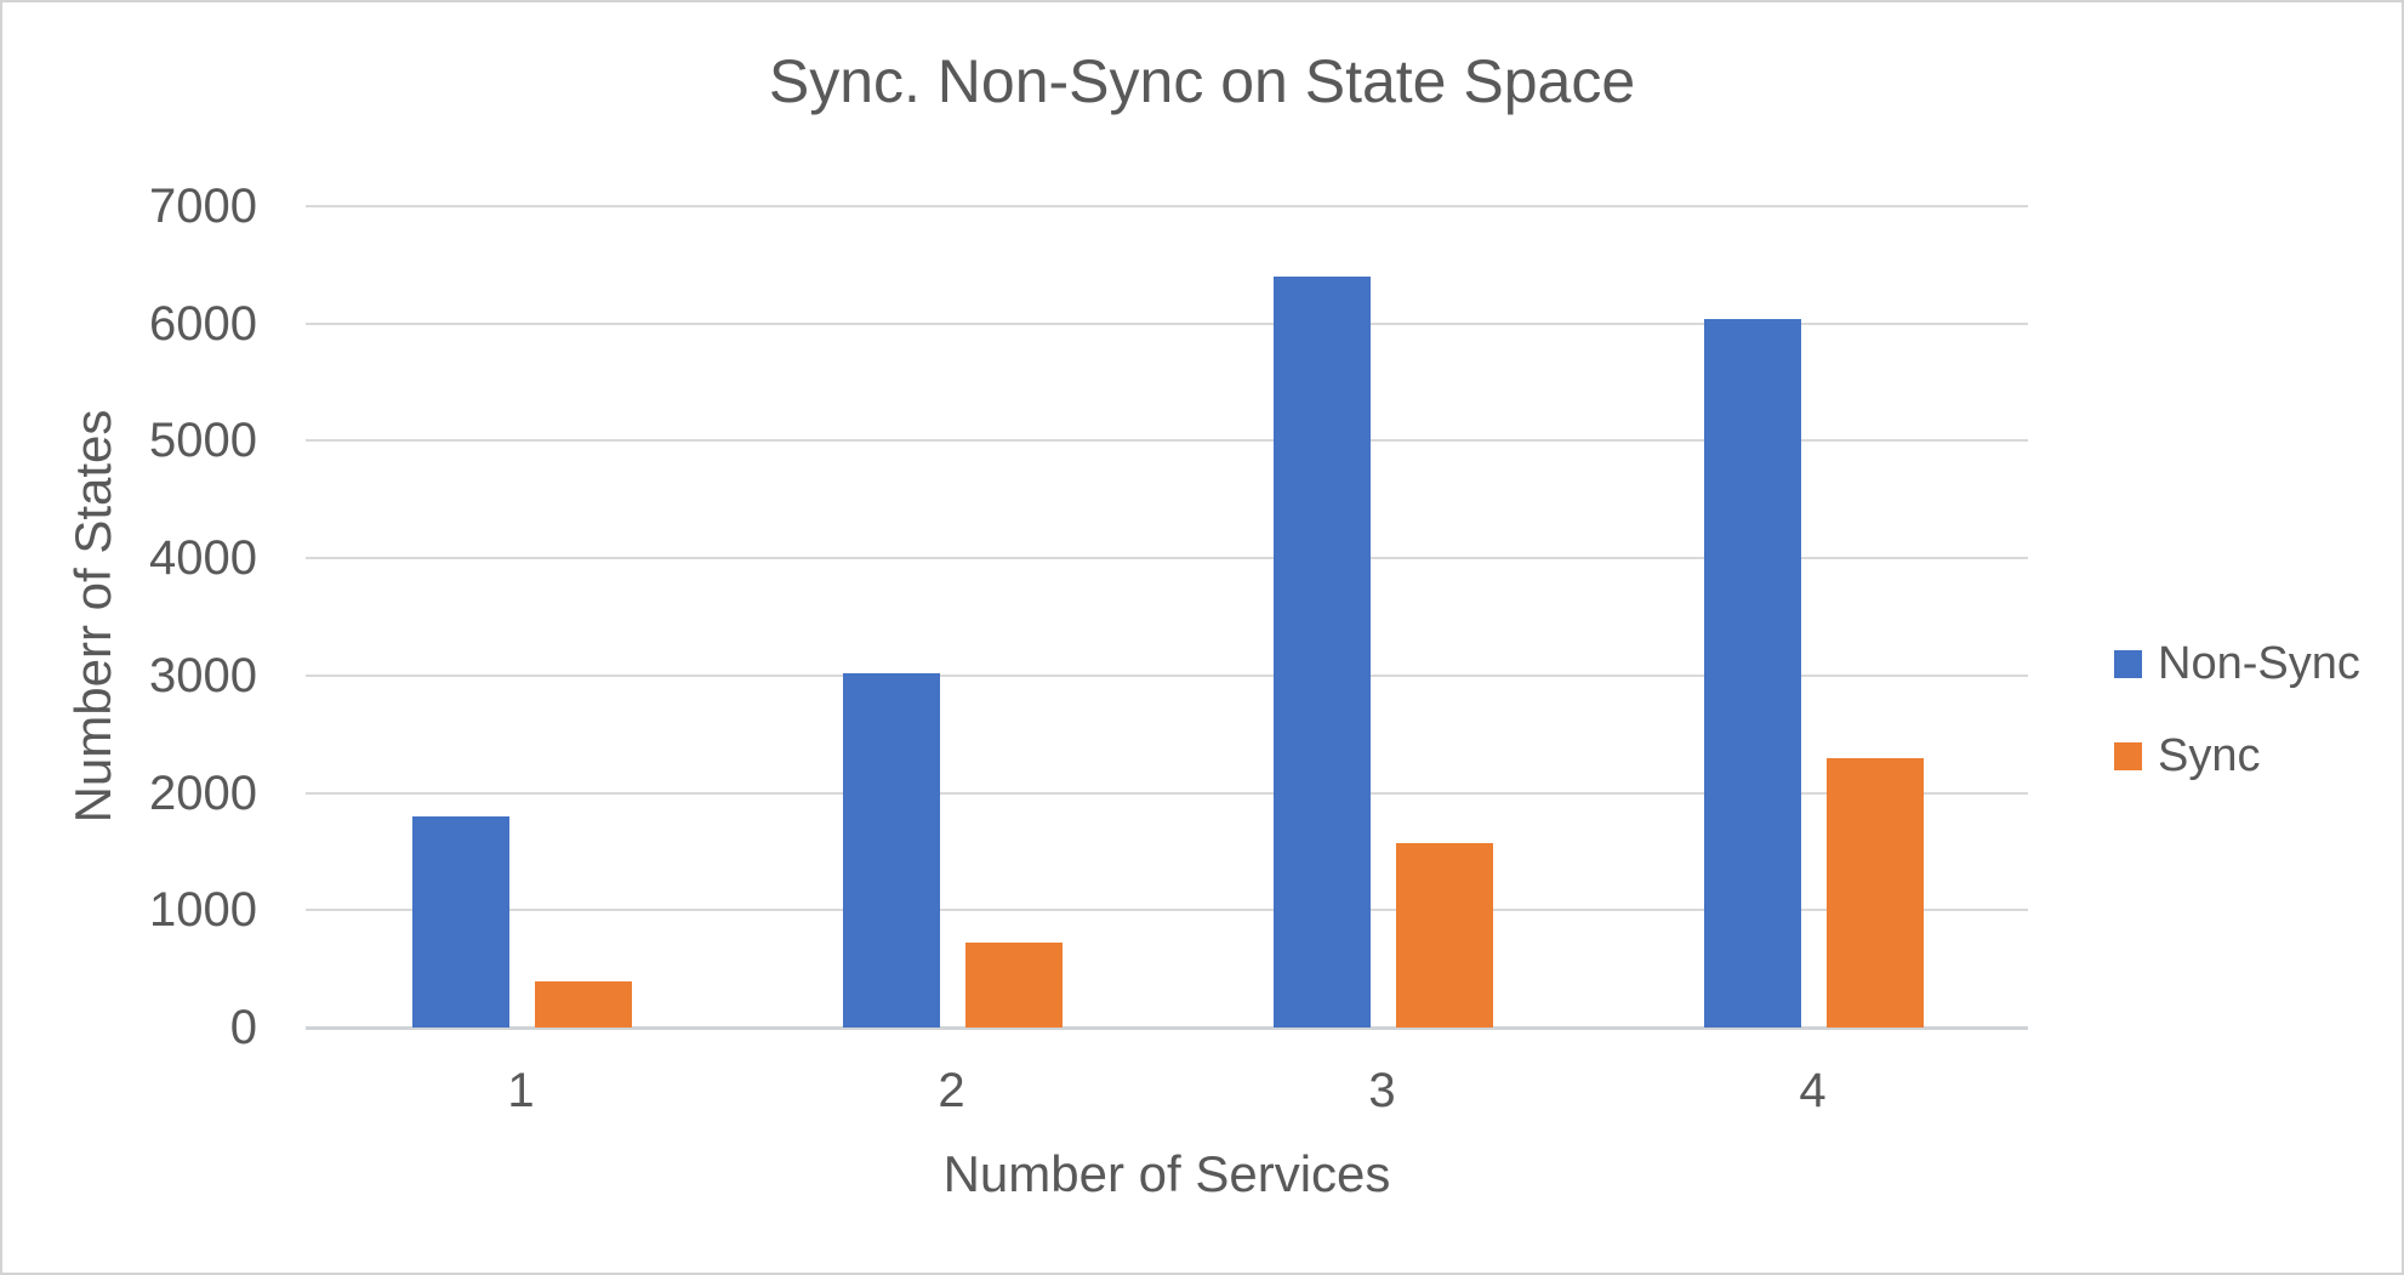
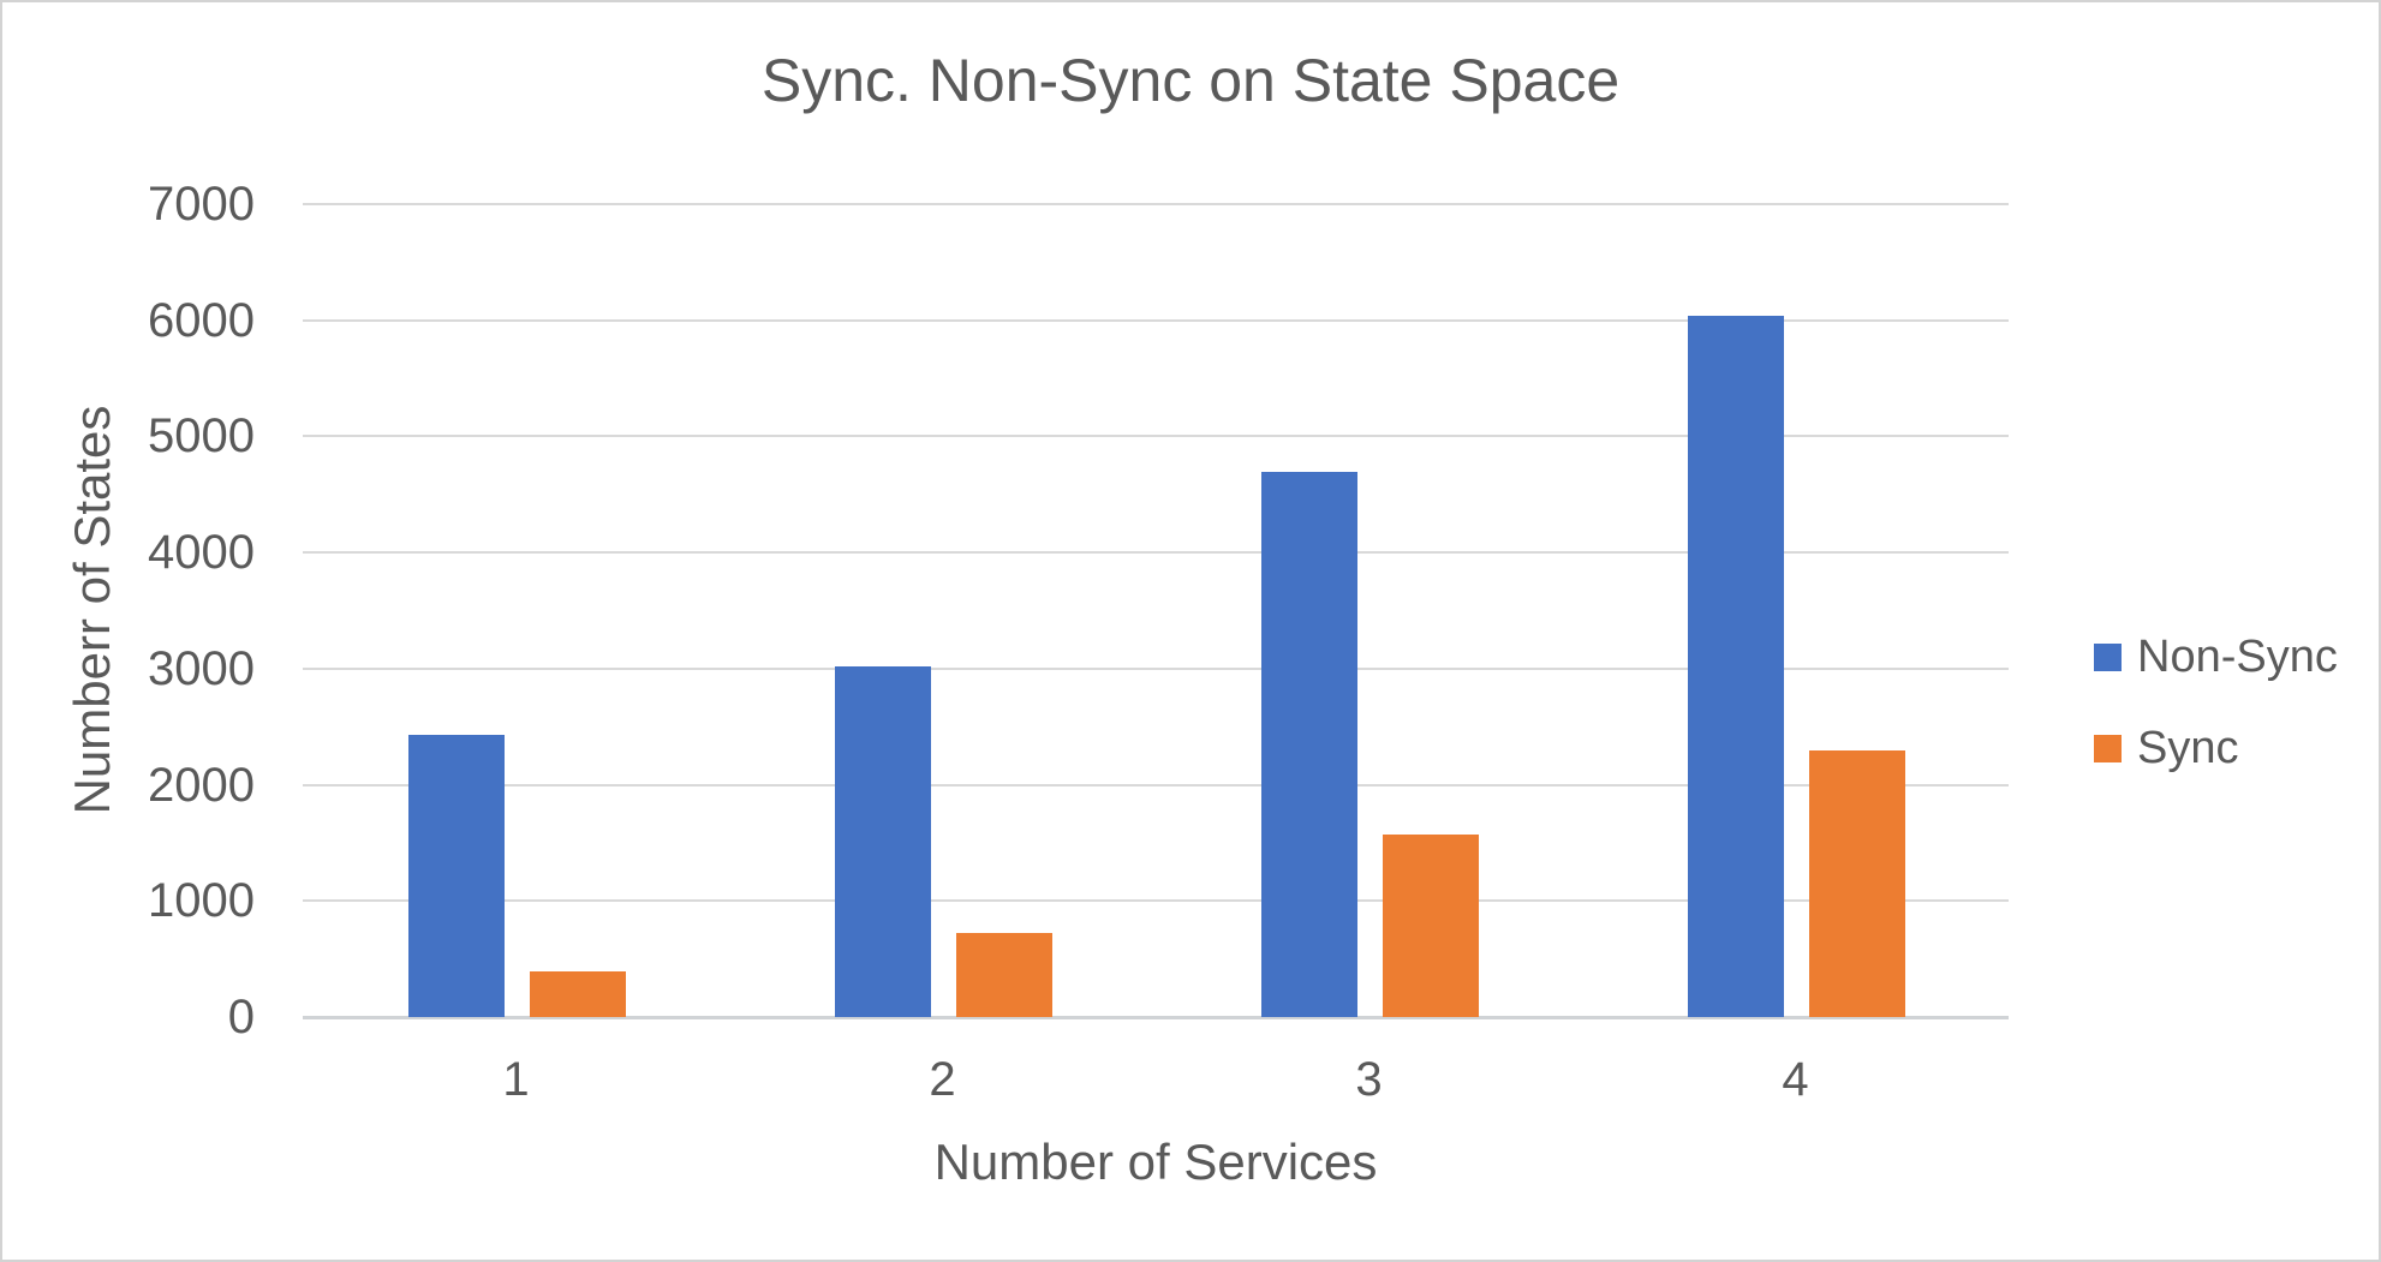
Non-Sync/1: 1800 -> 2400
Non-Sync/3: 6400 -> 4700
